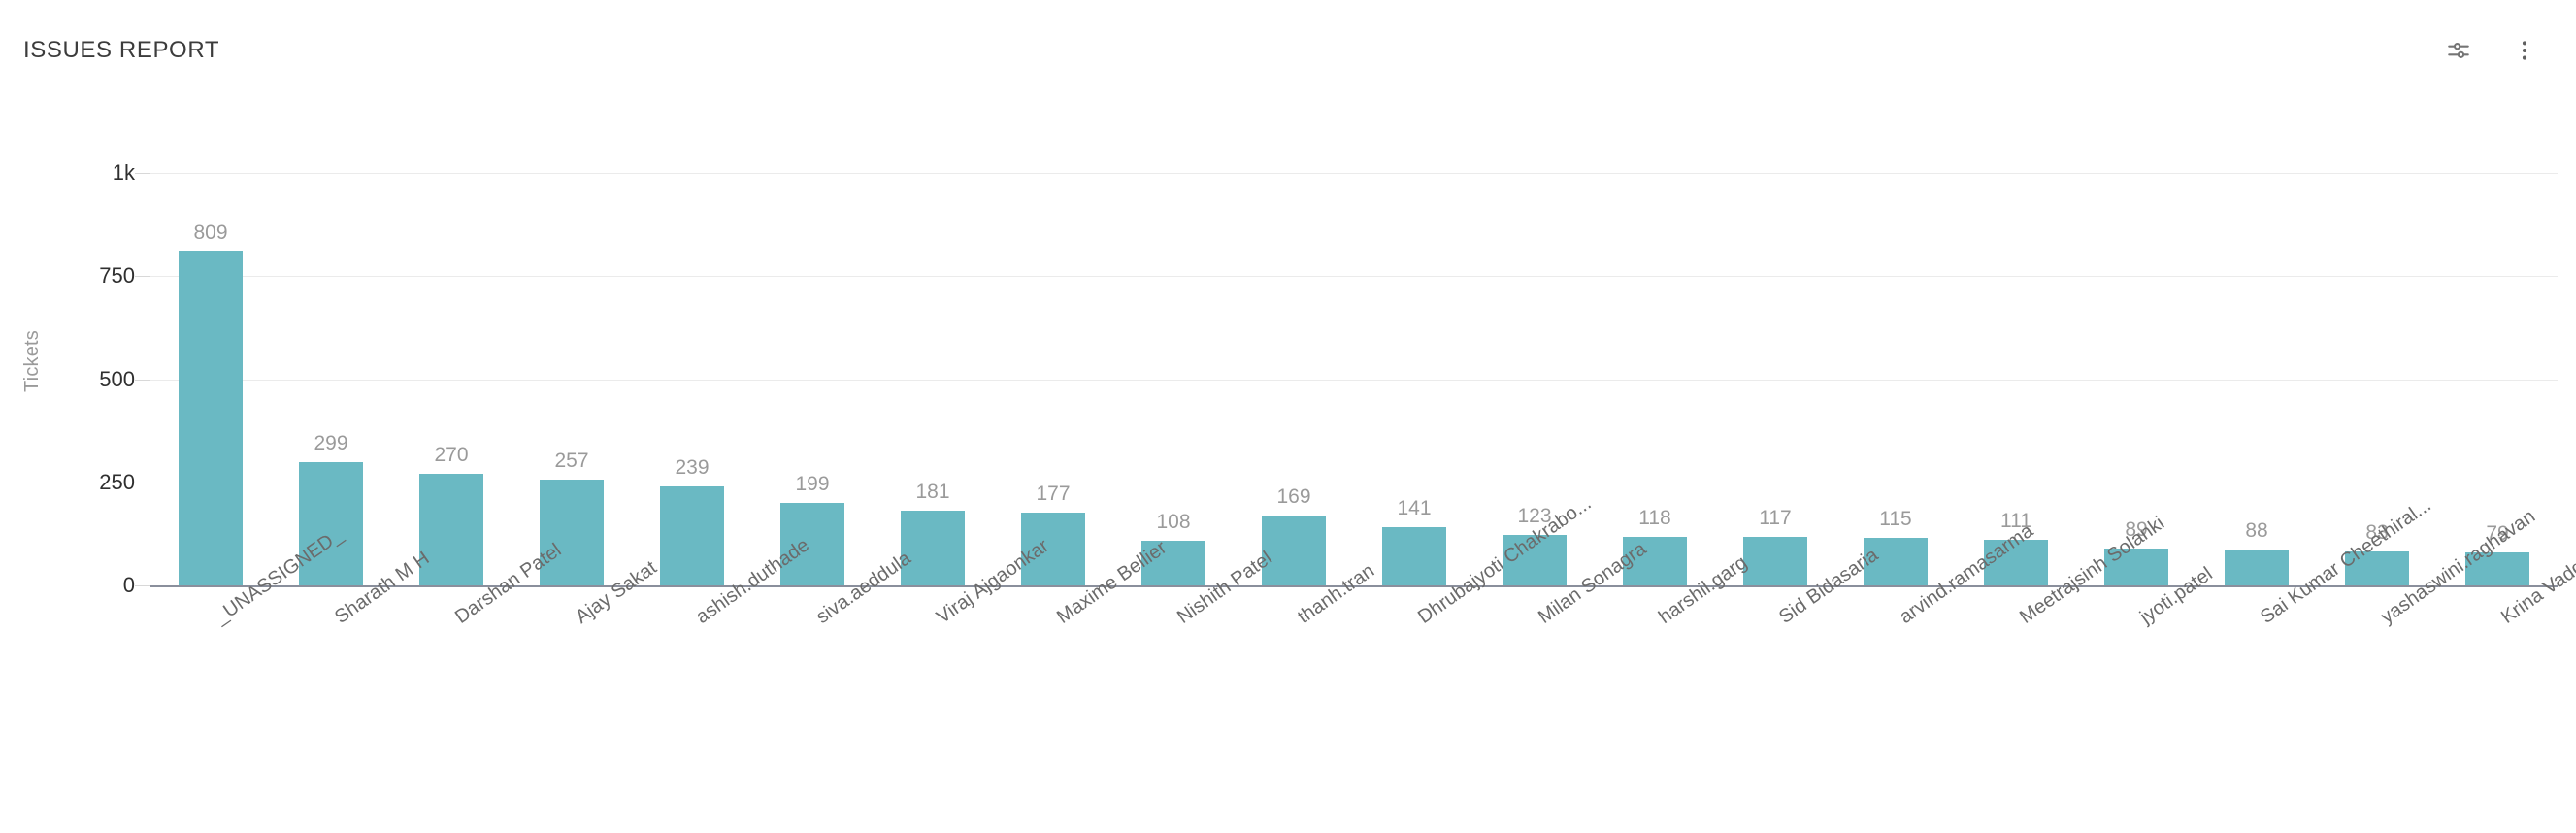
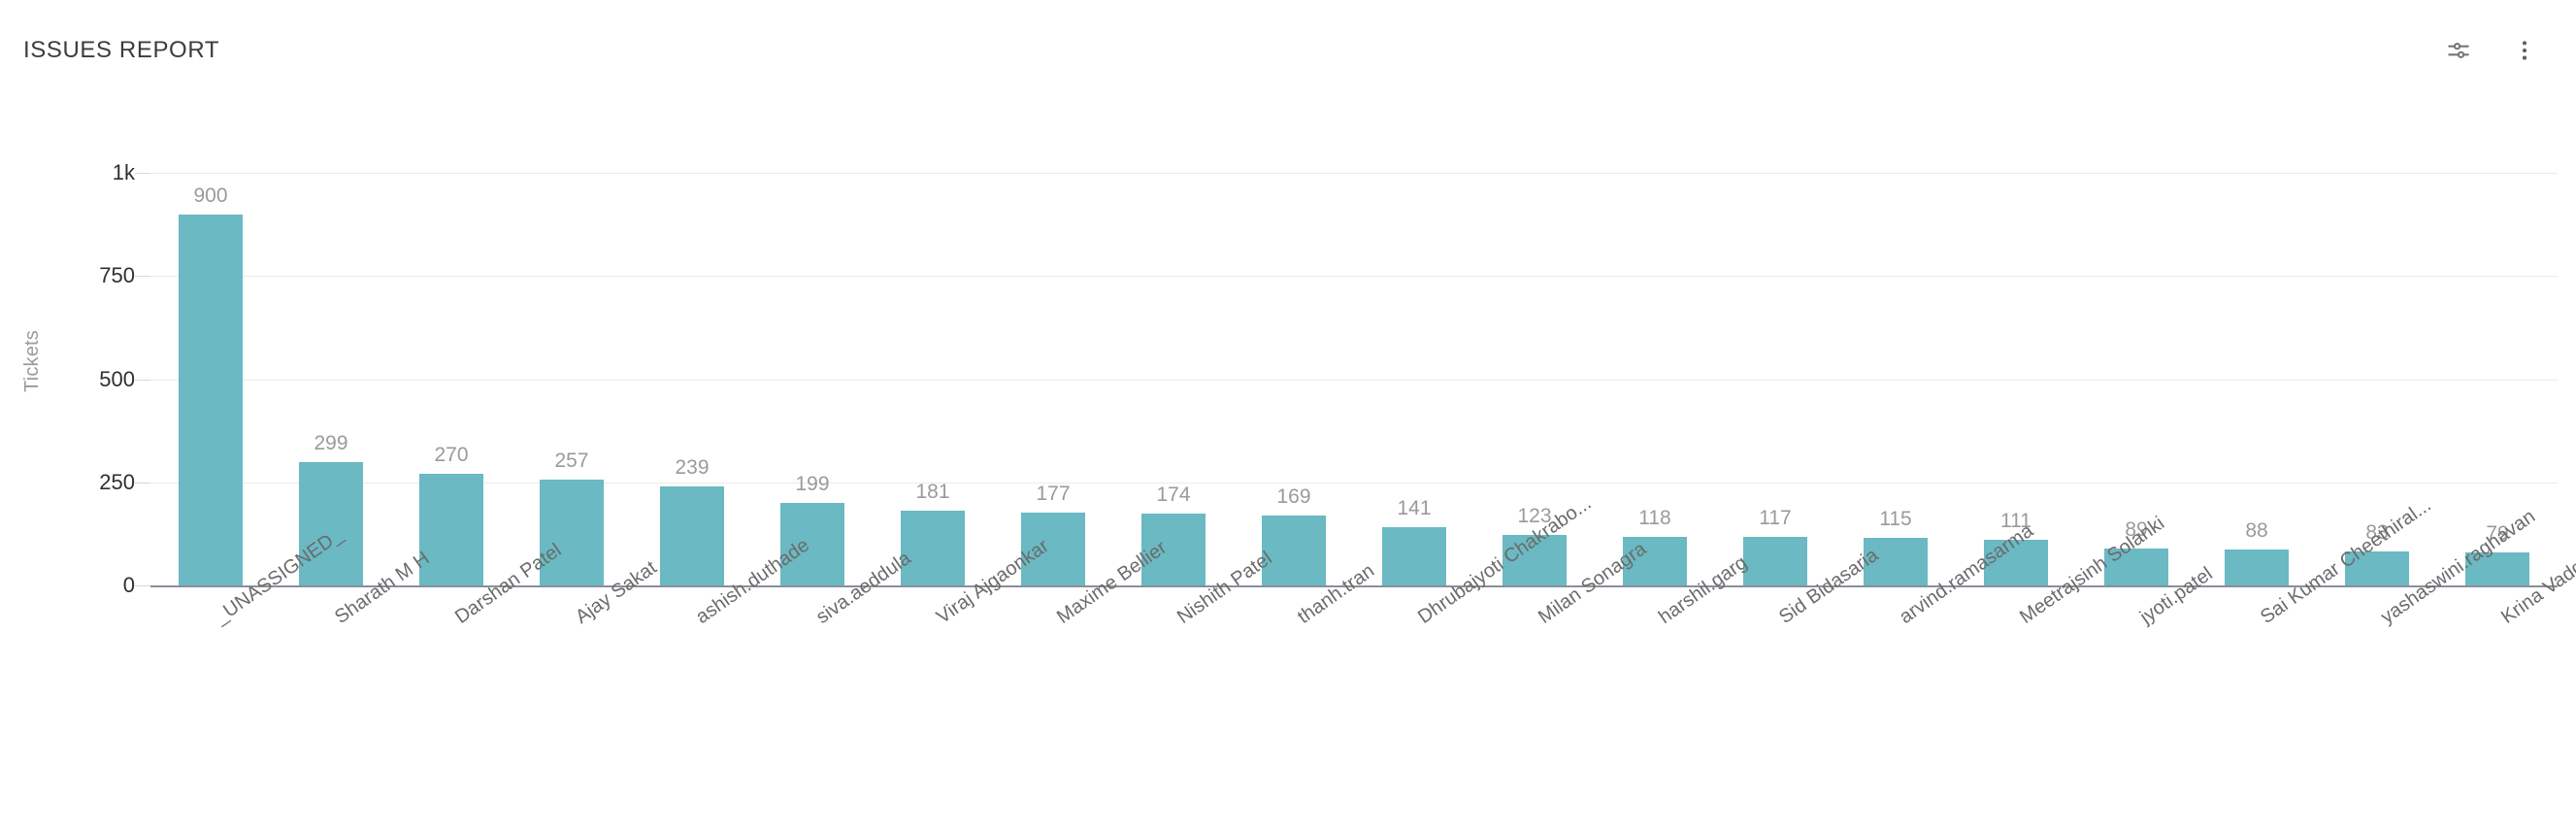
_UNASSIGNED_: 809 -> 900
Nishith Patel: 108 -> 174
